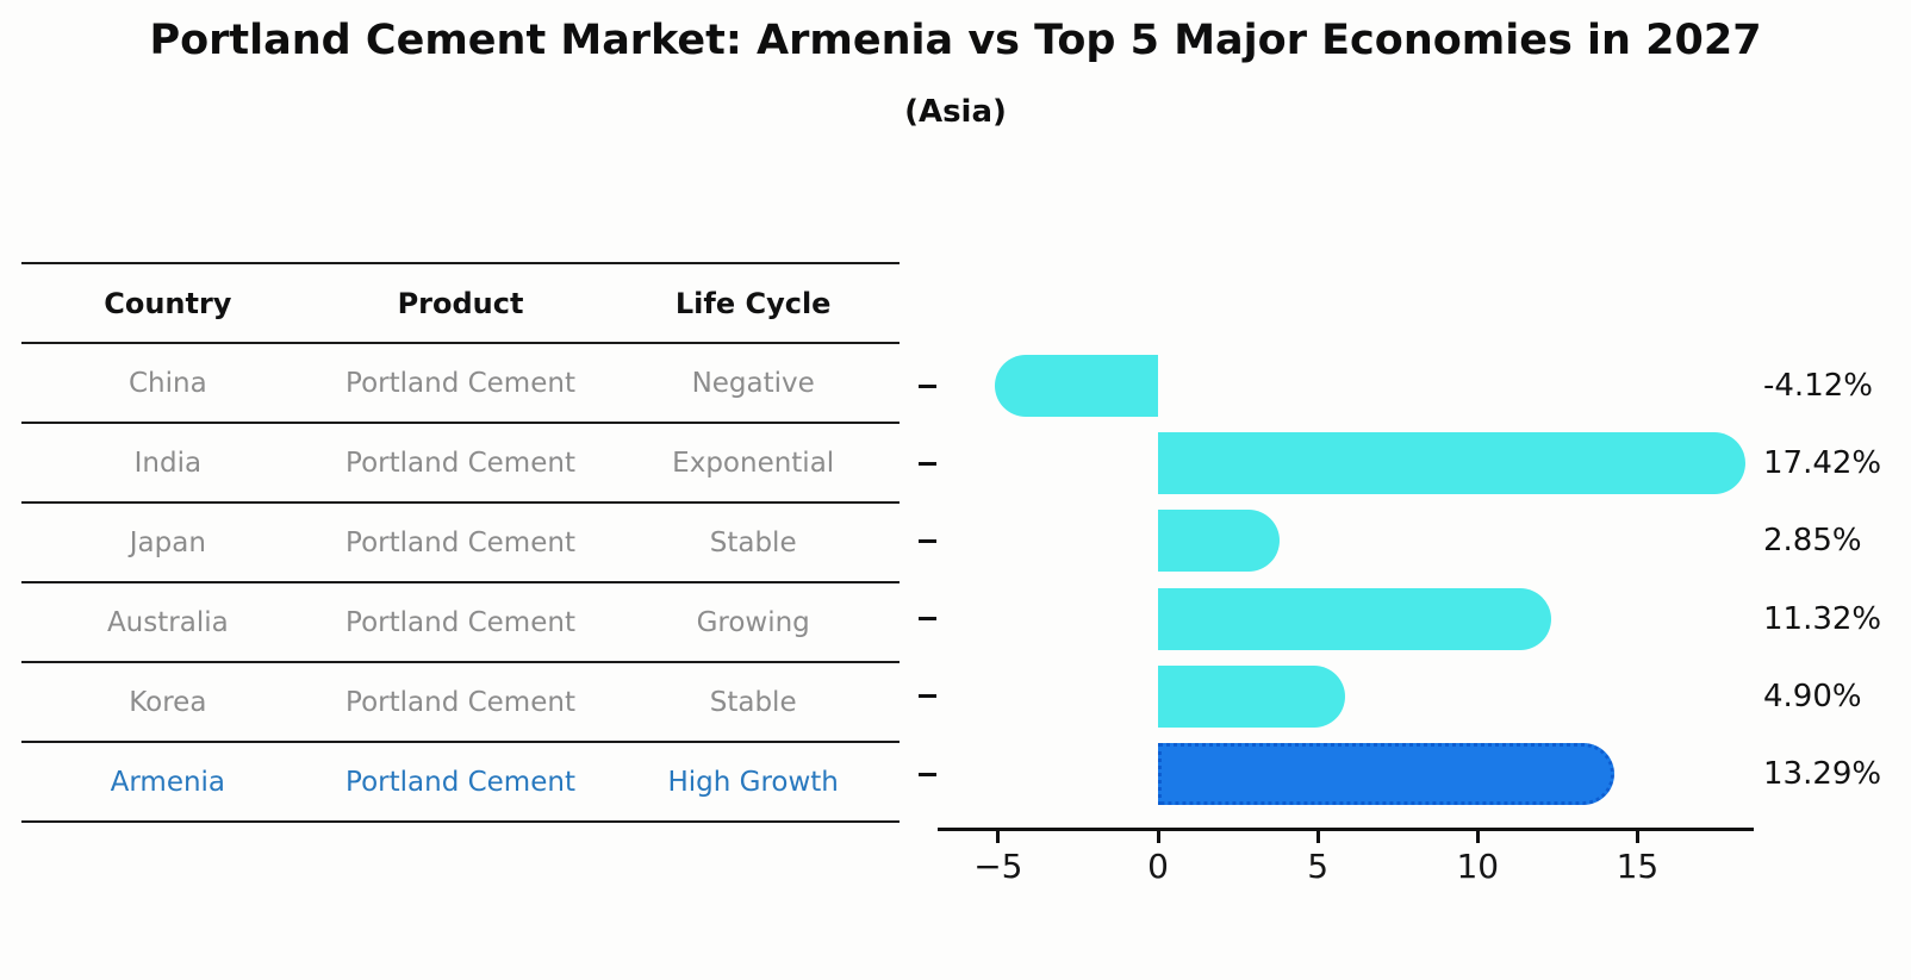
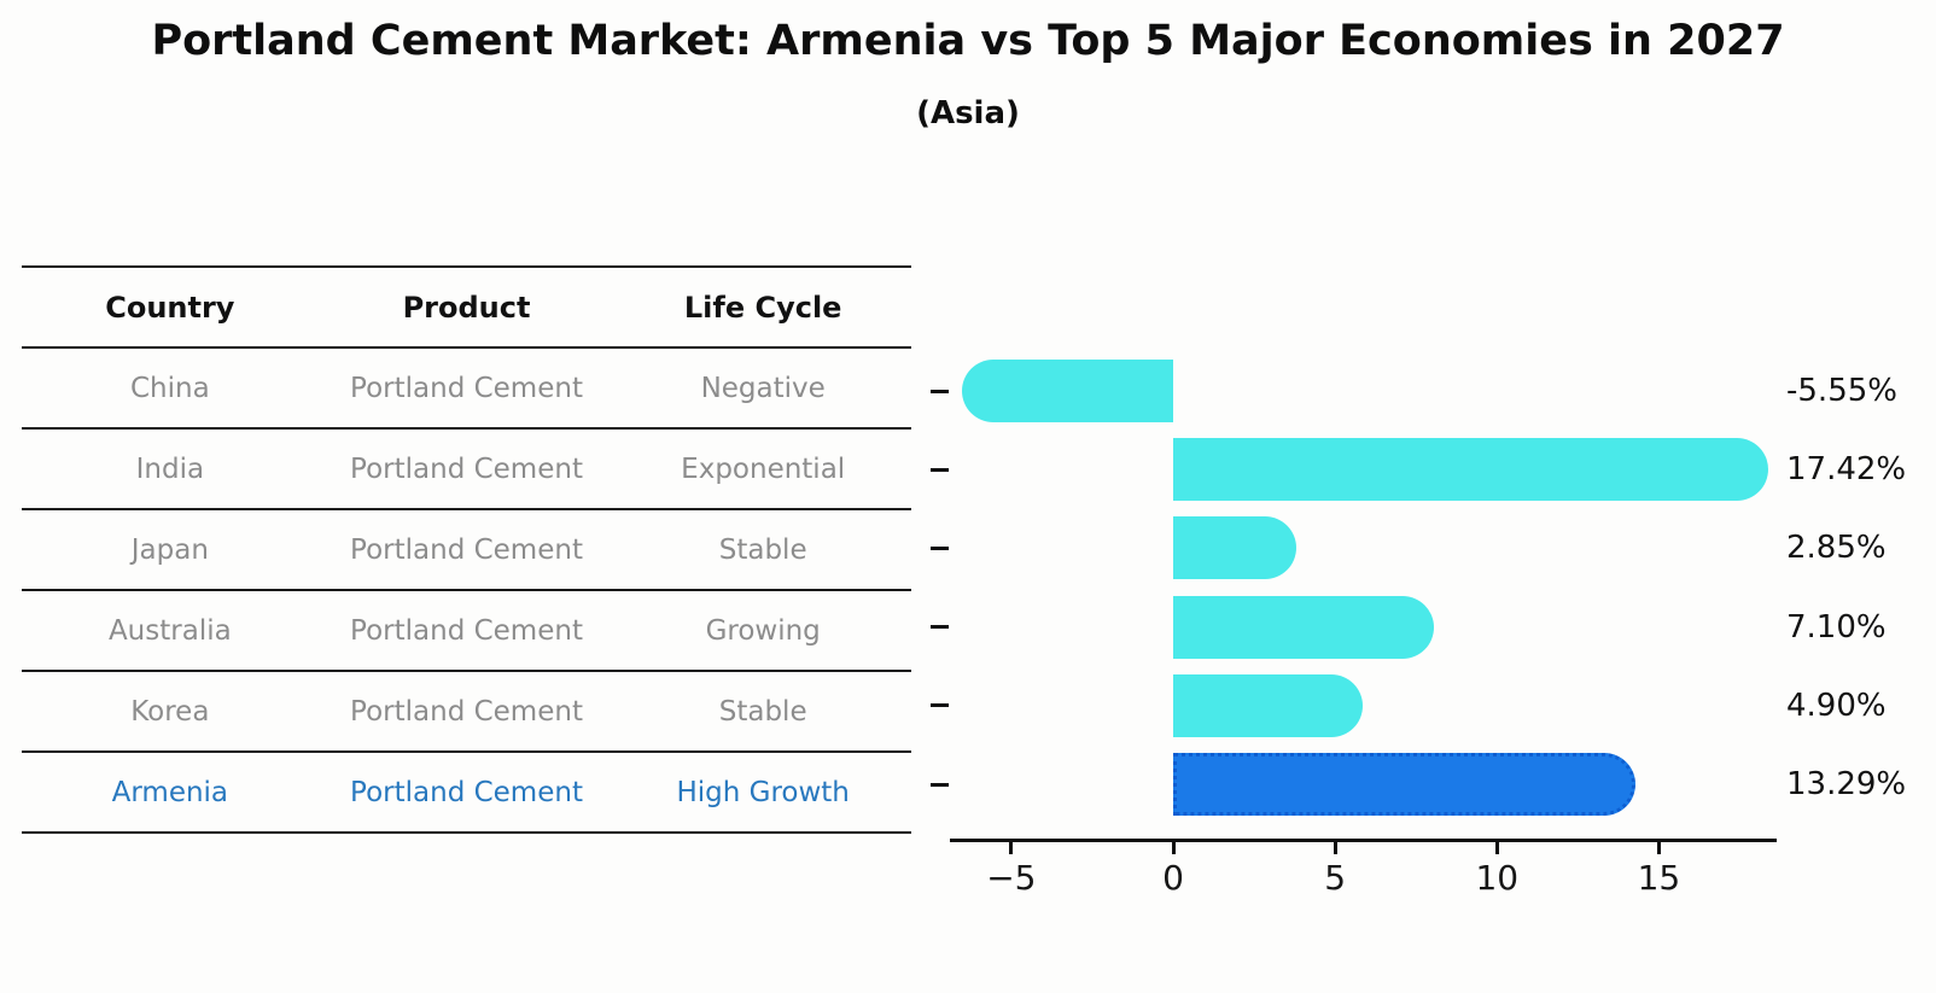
China: -4.12% -> -5.55%
Australia: 11.32% -> 7.10%
